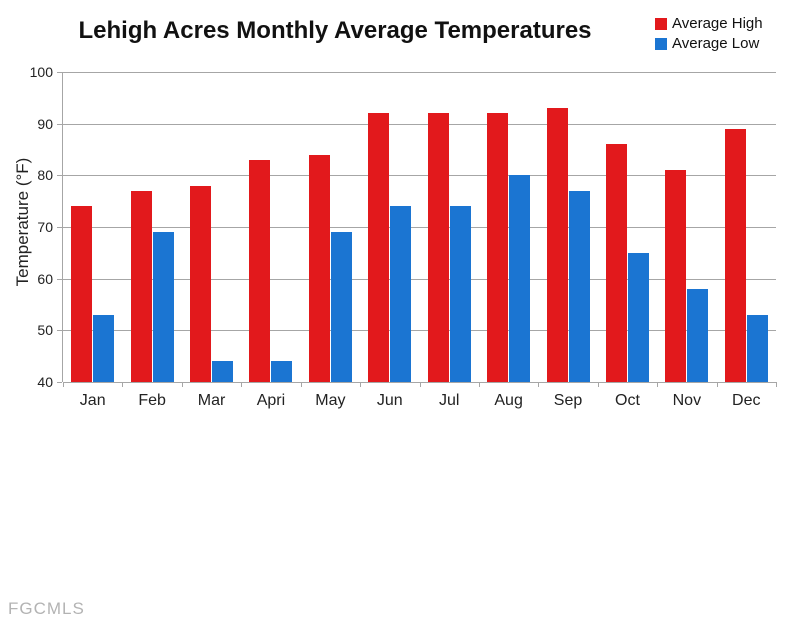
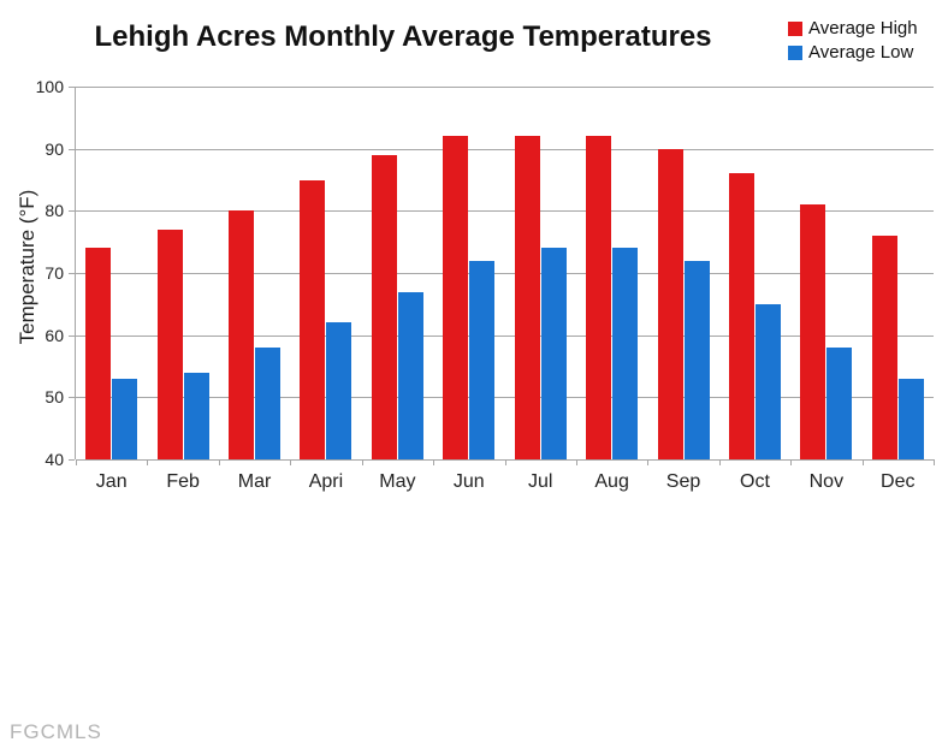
Average Low/Feb: 69 -> 54
Average High/Mar: 78 -> 80
Average Low/Mar: 44 -> 58
Average High/Apri: 83 -> 85
Average Low/Apri: 44 -> 62
Average High/May: 84 -> 89
Average Low/May: 69 -> 67
Average Low/Jun: 74 -> 72
Average Low/Aug: 80 -> 74
Average High/Sep: 93 -> 90
Average Low/Sep: 77 -> 72
Average High/Dec: 89 -> 76
